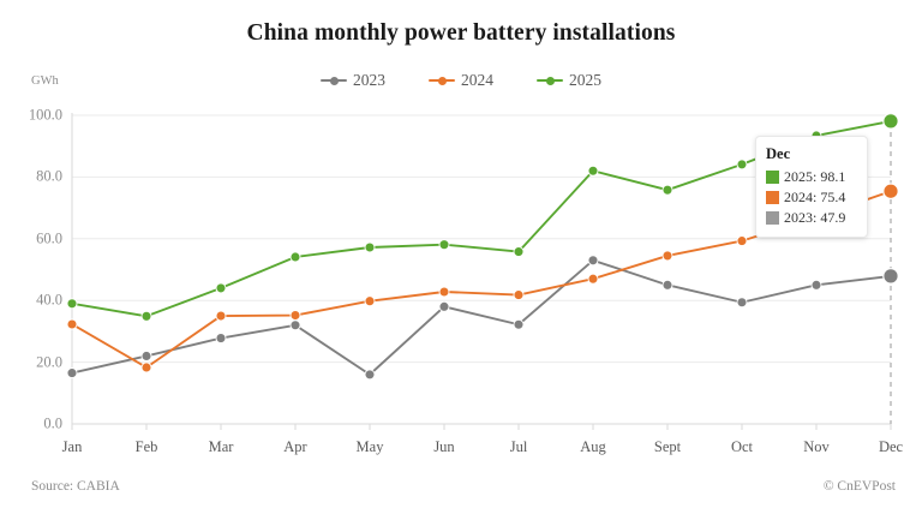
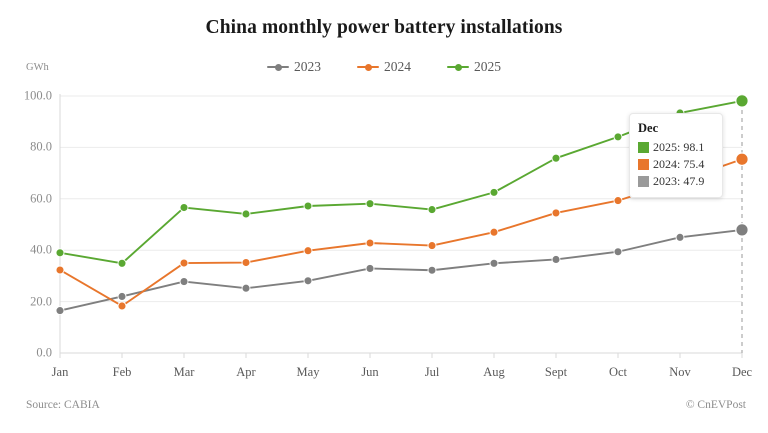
2025/Mar: 44 -> 57
2023/Apr: 32 -> 25
2023/May: 16 -> 28
2023/Jun: 38 -> 33
2023/Aug: 53 -> 35
2025/Aug: 82 -> 62
2023/Sept: 45 -> 36
